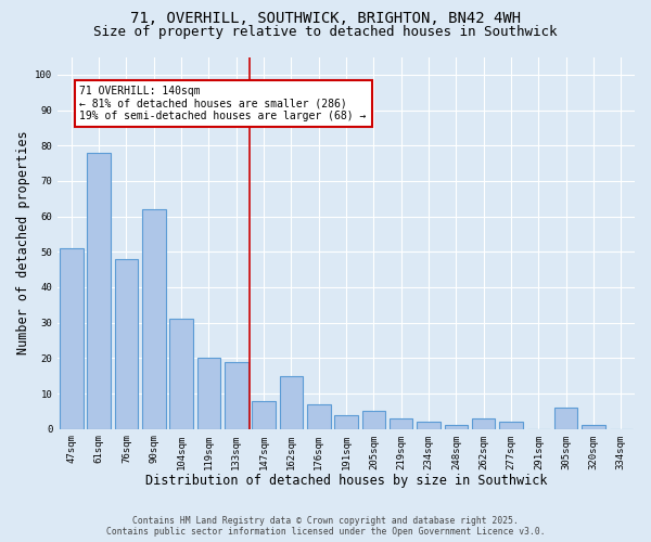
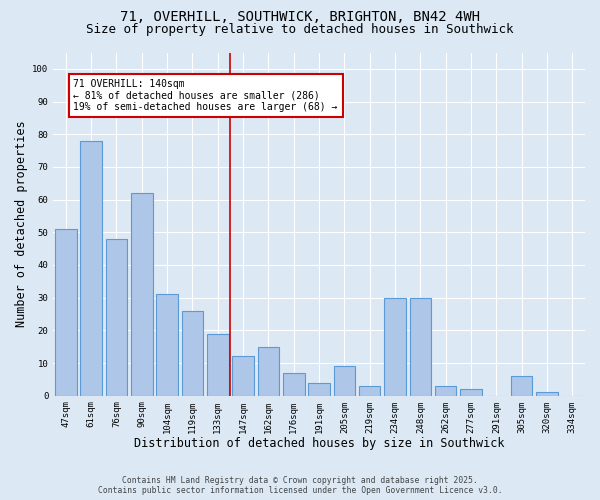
119sqm: 20 -> 26
147sqm: 8 -> 12
205sqm: 5 -> 9
234sqm: 2 -> 30
248sqm: 1 -> 30
